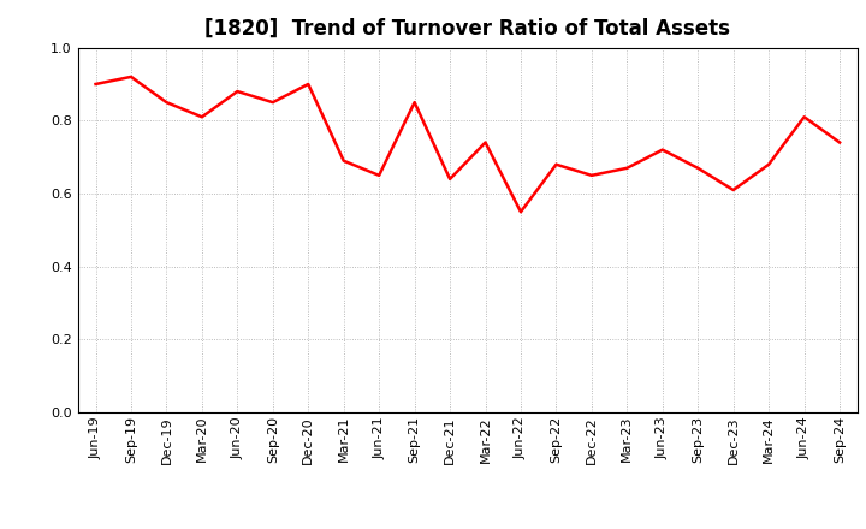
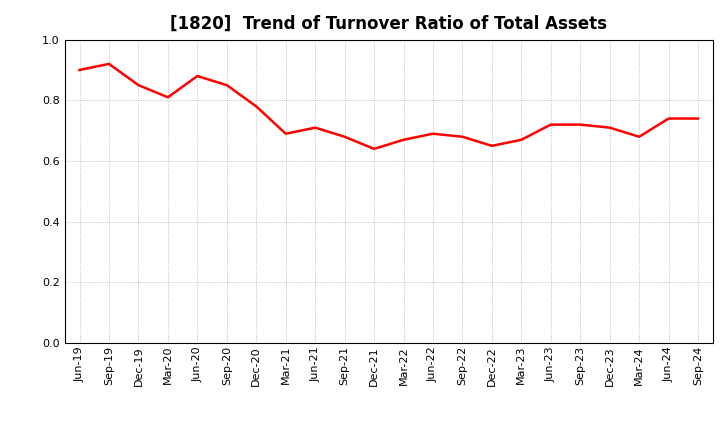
Dec-20: 0.90 -> 0.78
Jun-21: 0.65 -> 0.71
Sep-21: 0.85 -> 0.68
Mar-22: 0.74 -> 0.67
Jun-22: 0.55 -> 0.69
Sep-23: 0.67 -> 0.72
Dec-23: 0.61 -> 0.71
Jun-24: 0.81 -> 0.74
